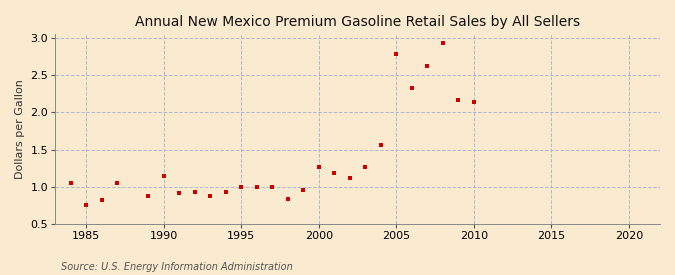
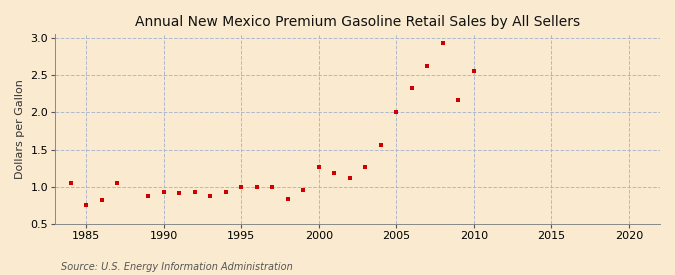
1990: 1.14 -> 0.93
2005: 2.78 -> 2.01
2010: 2.14 -> 2.56
